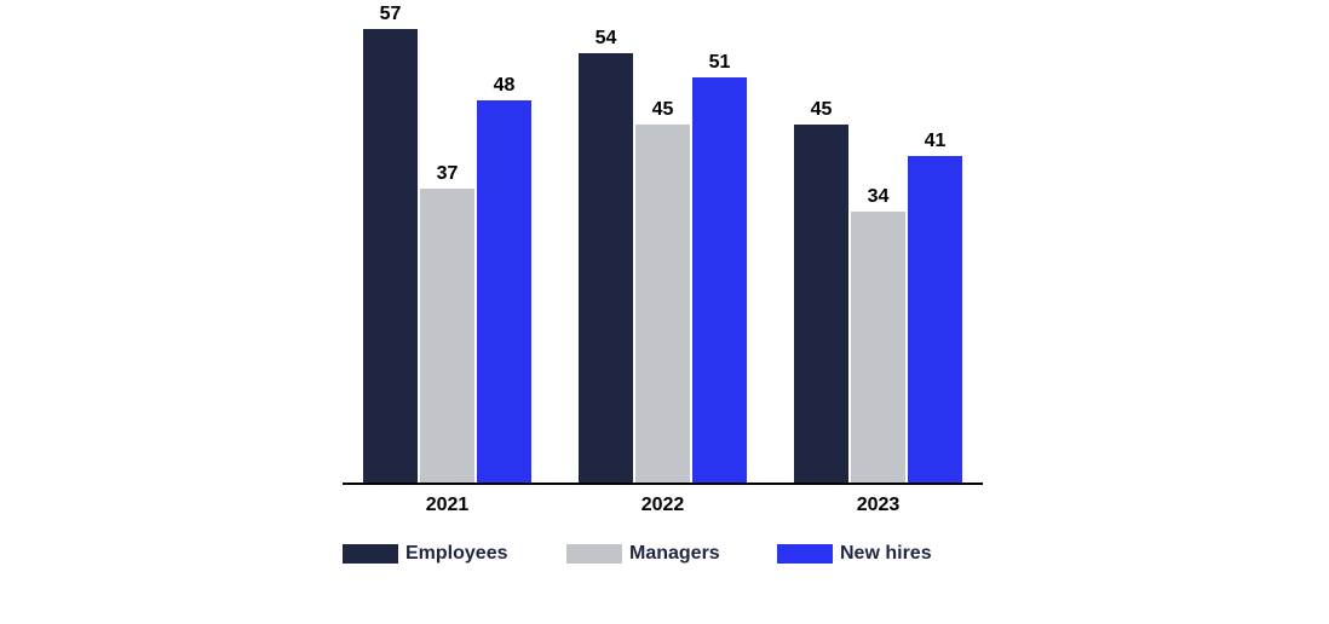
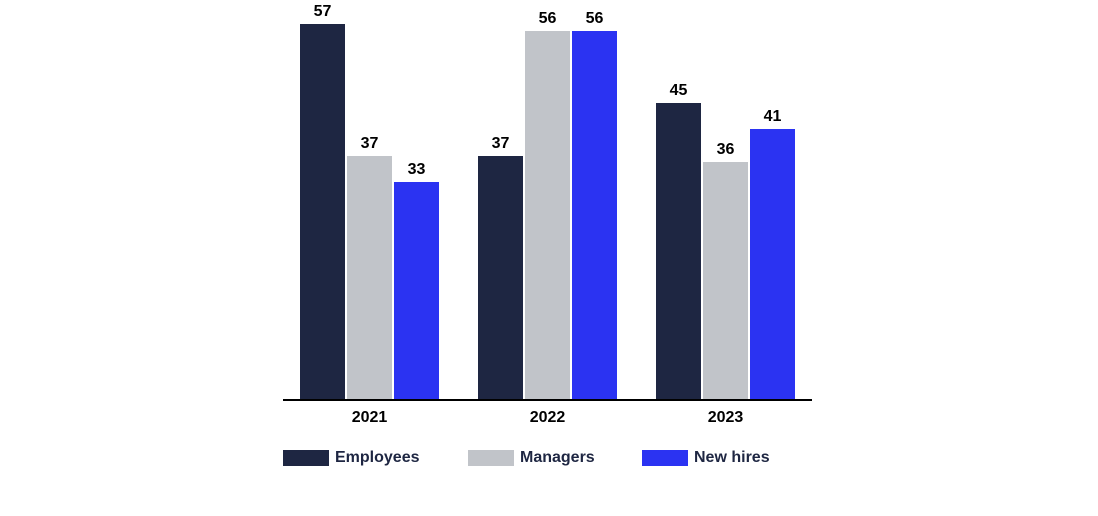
New hires/2021: 48 -> 33
Employees/2022: 54 -> 37
Managers/2022: 45 -> 56
New hires/2022: 51 -> 56
Managers/2023: 34 -> 36
